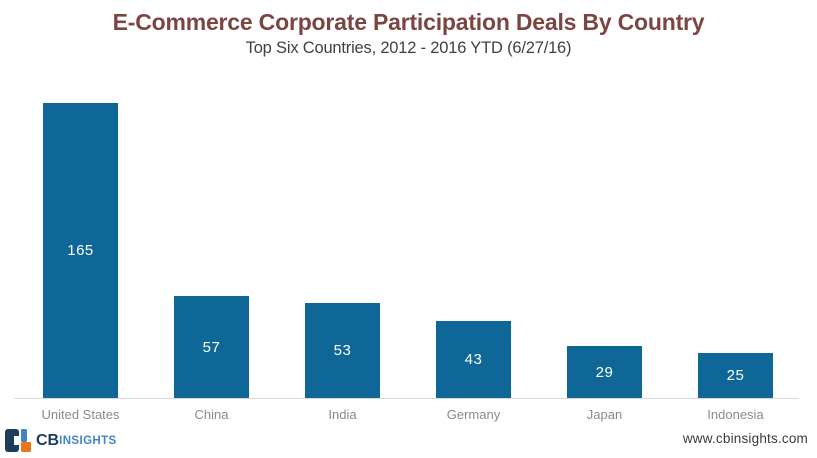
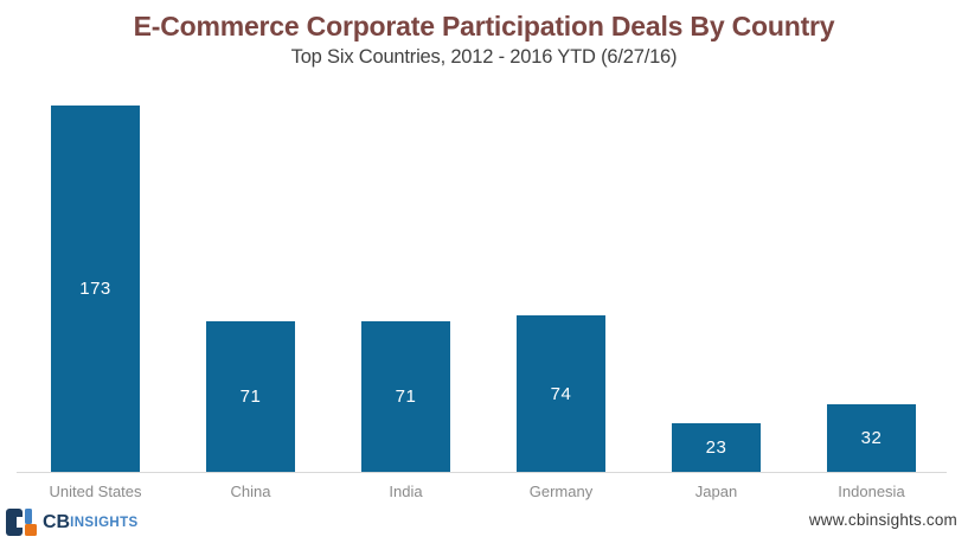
United States: 165 -> 173
China: 57 -> 71
India: 53 -> 71
Germany: 43 -> 74
Japan: 29 -> 23
Indonesia: 25 -> 32
